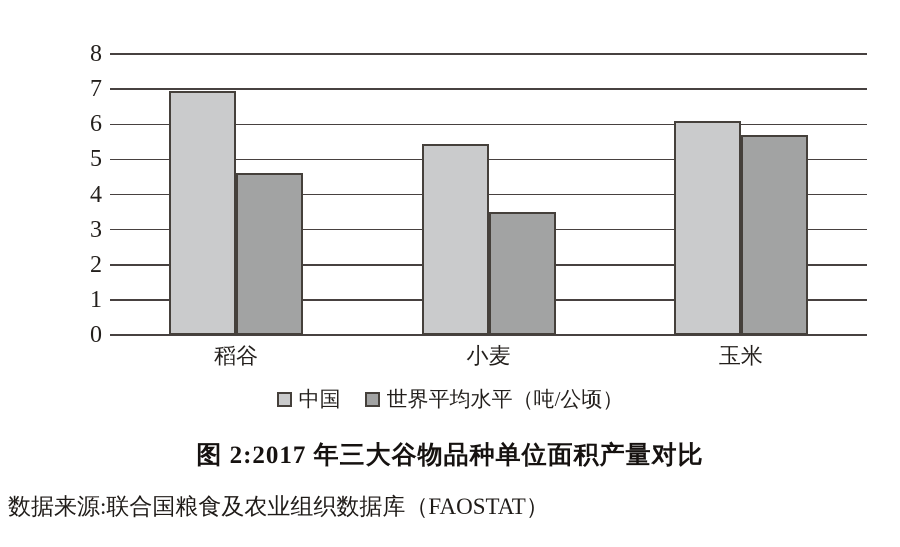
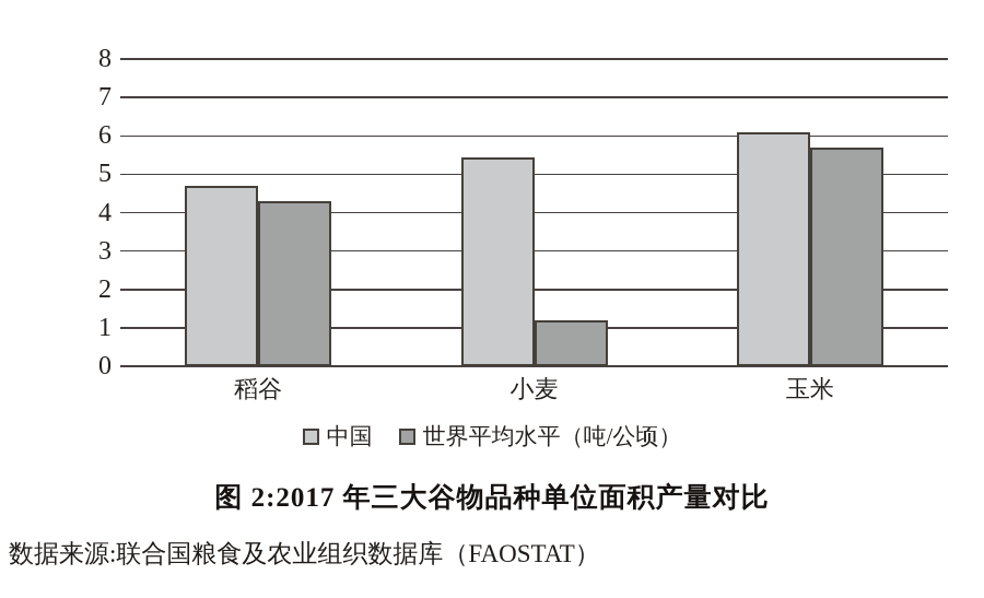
中国/稻谷: 7.0 -> 4.7
世界平均水平（吨/公顷）/稻谷: 4.6 -> 4.3
世界平均水平（吨/公顷）/小麦: 3.5 -> 1.2
